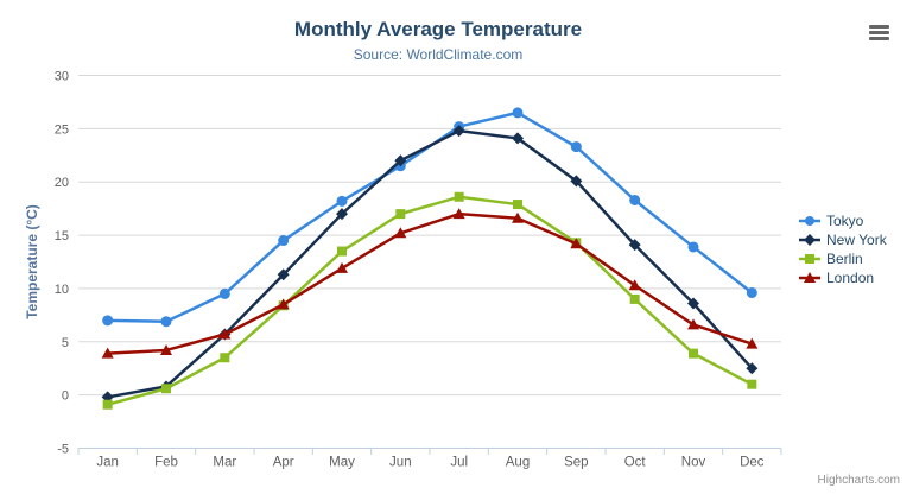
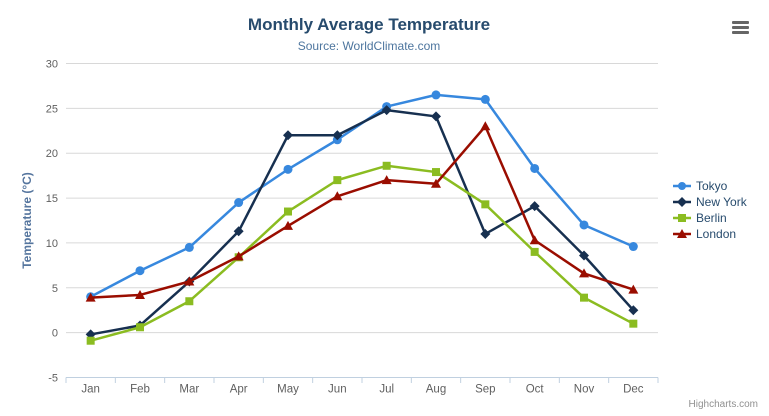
Tokyo/Jan: 7 -> 4
New York/May: 17 -> 22
Tokyo/Sep: 23 -> 26
New York/Sep: 20 -> 11
London/Sep: 14 -> 23
Tokyo/Nov: 14 -> 12
